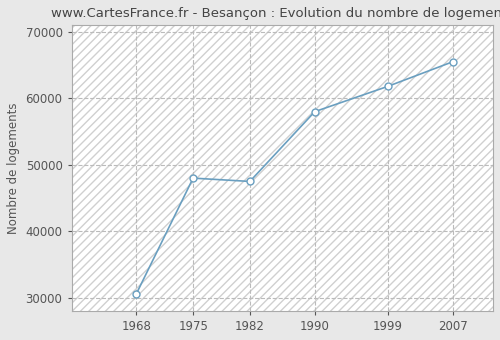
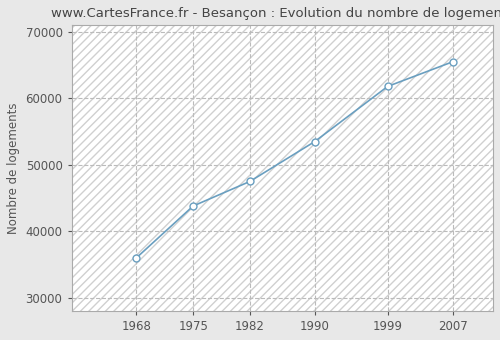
1968: 30600 -> 36000
1975: 48000 -> 43800
1990: 58000 -> 53500
